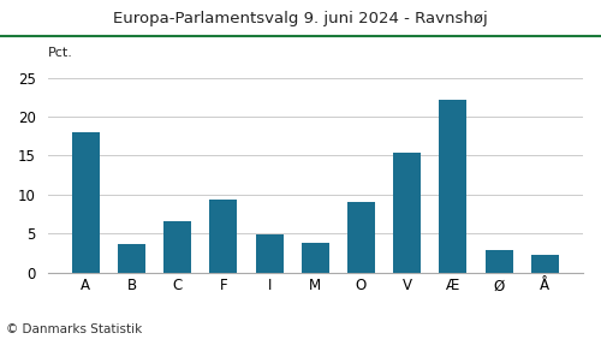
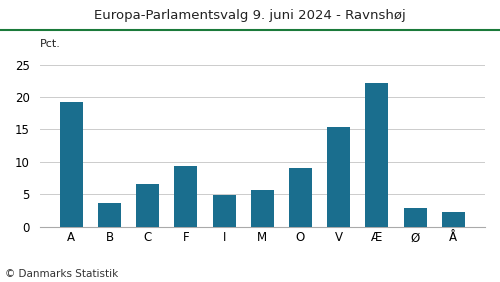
A: 18.0 -> 19.3
M: 3.8 -> 5.6
